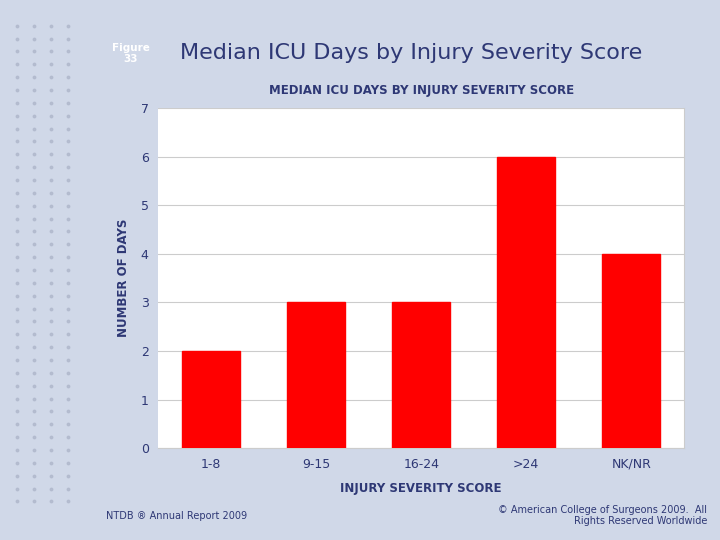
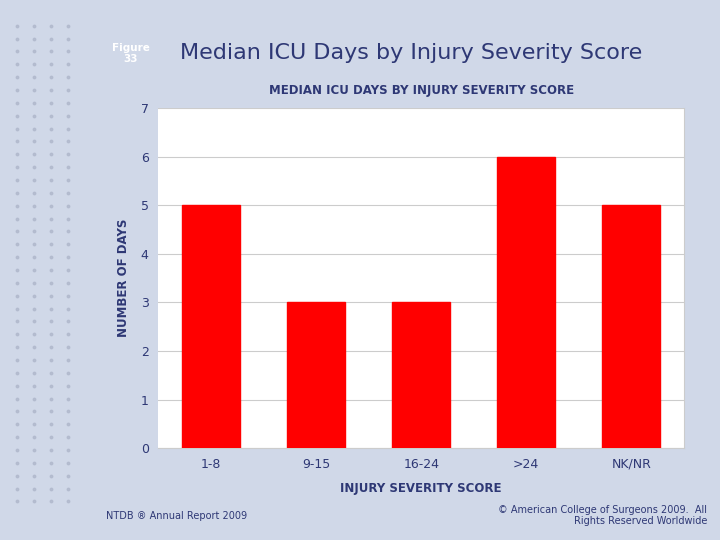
1-8: 2 -> 5
NK/NR: 4 -> 5
